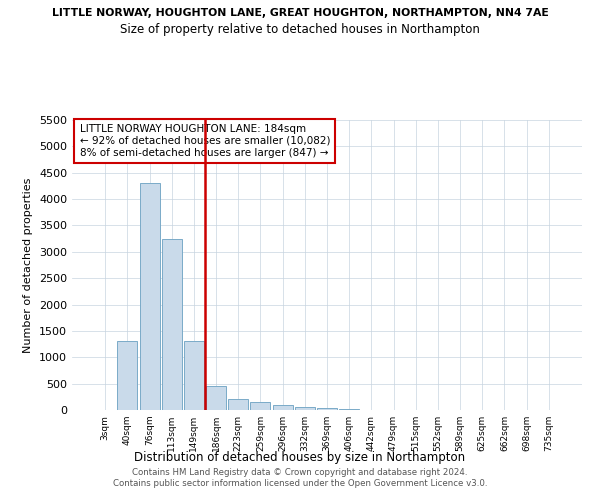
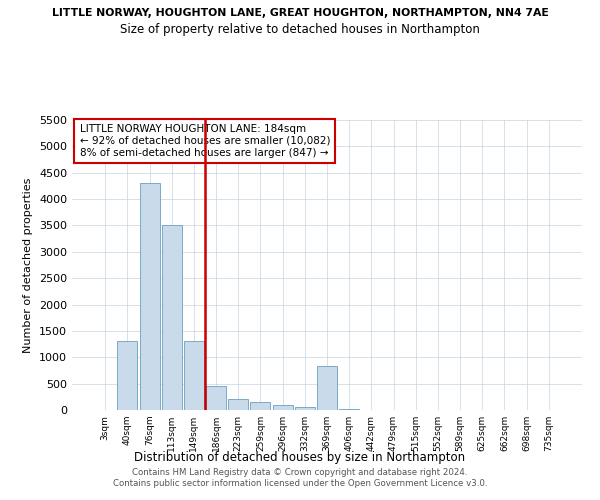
113sqm: 3250 -> 3500
369sqm: 30 -> 840
